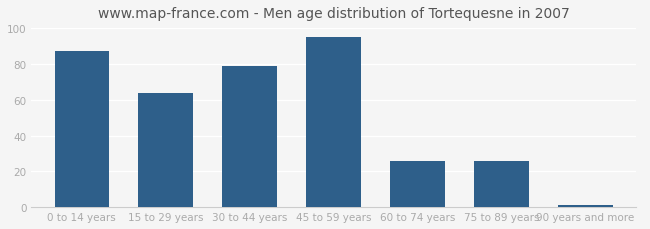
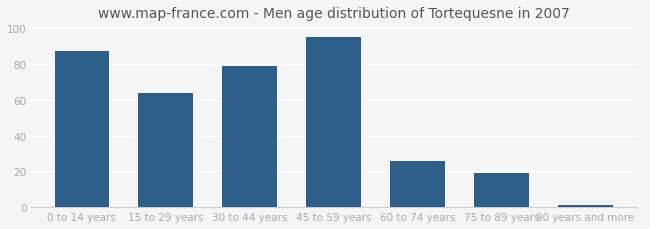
75 to 89 years: 26 -> 19
